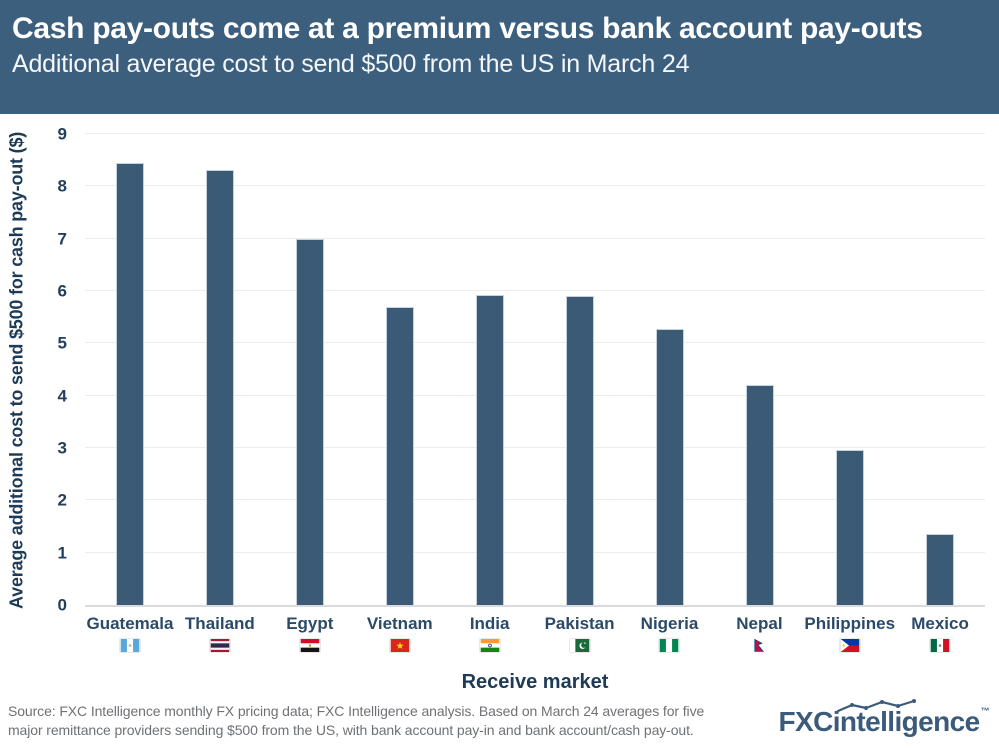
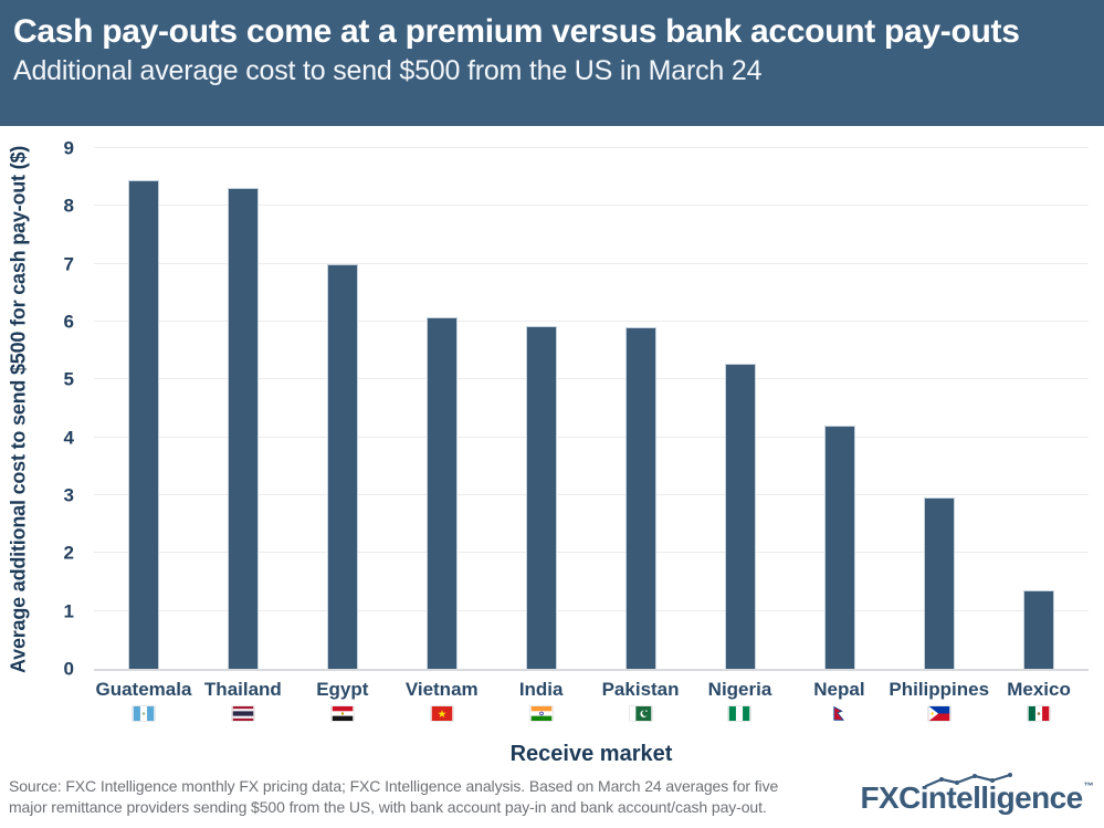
Vietnam: 5.7 -> 6.1
